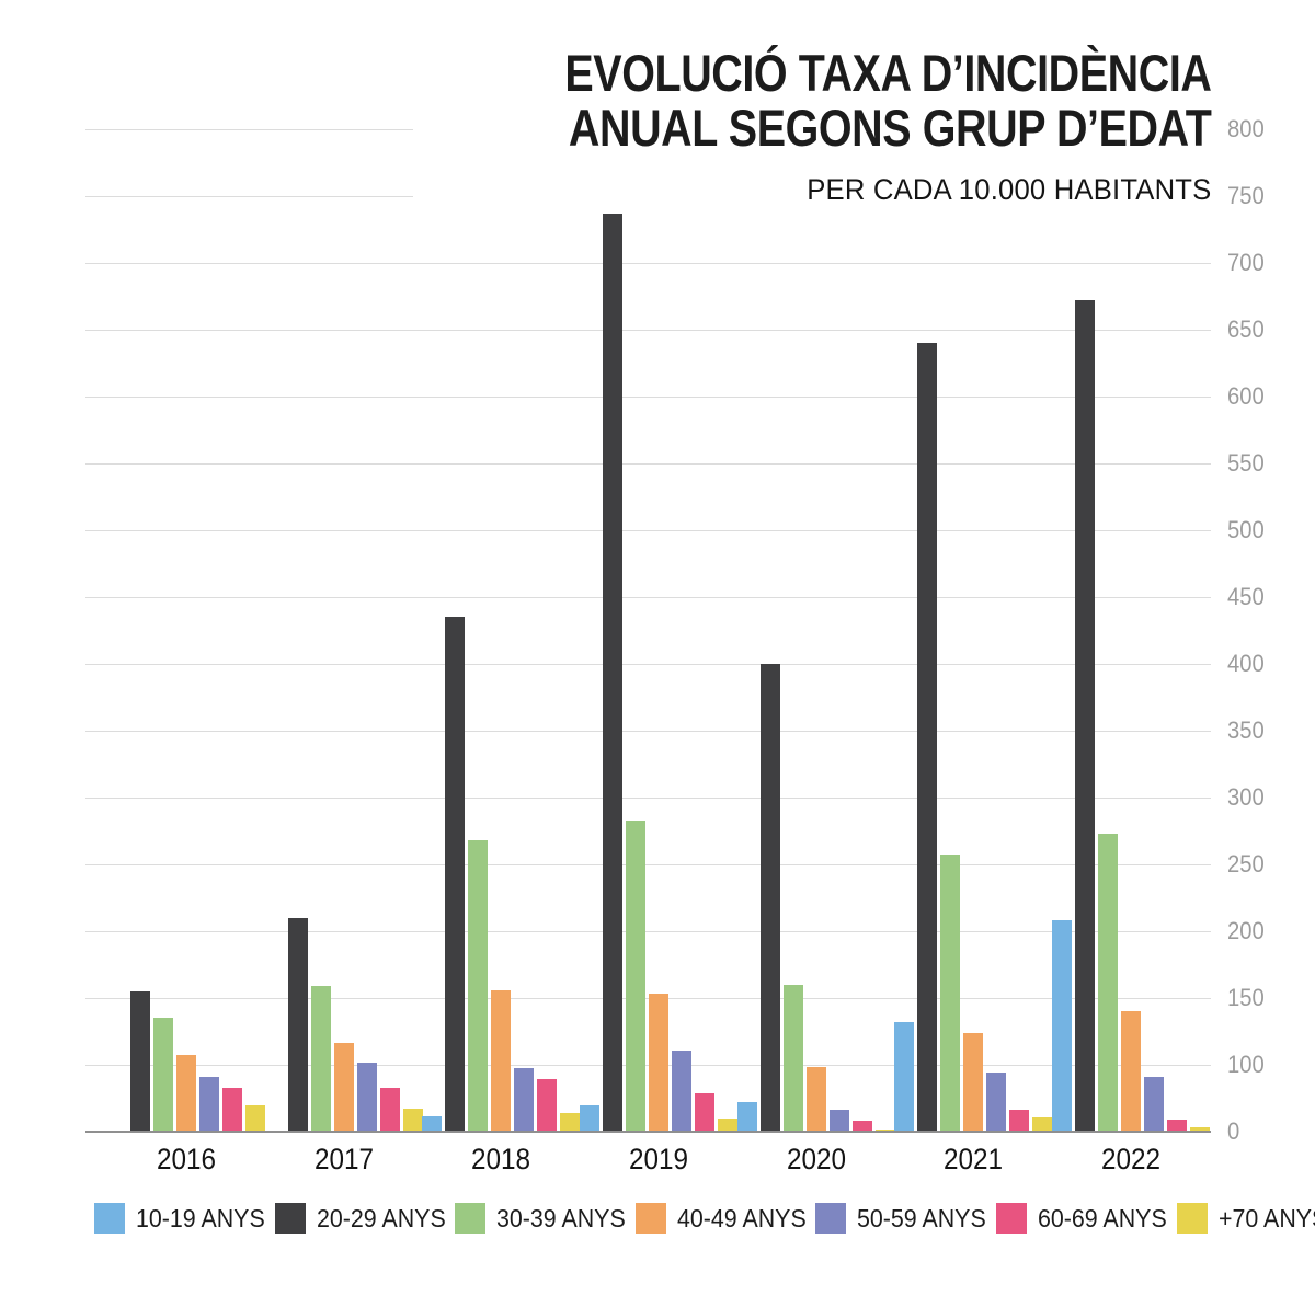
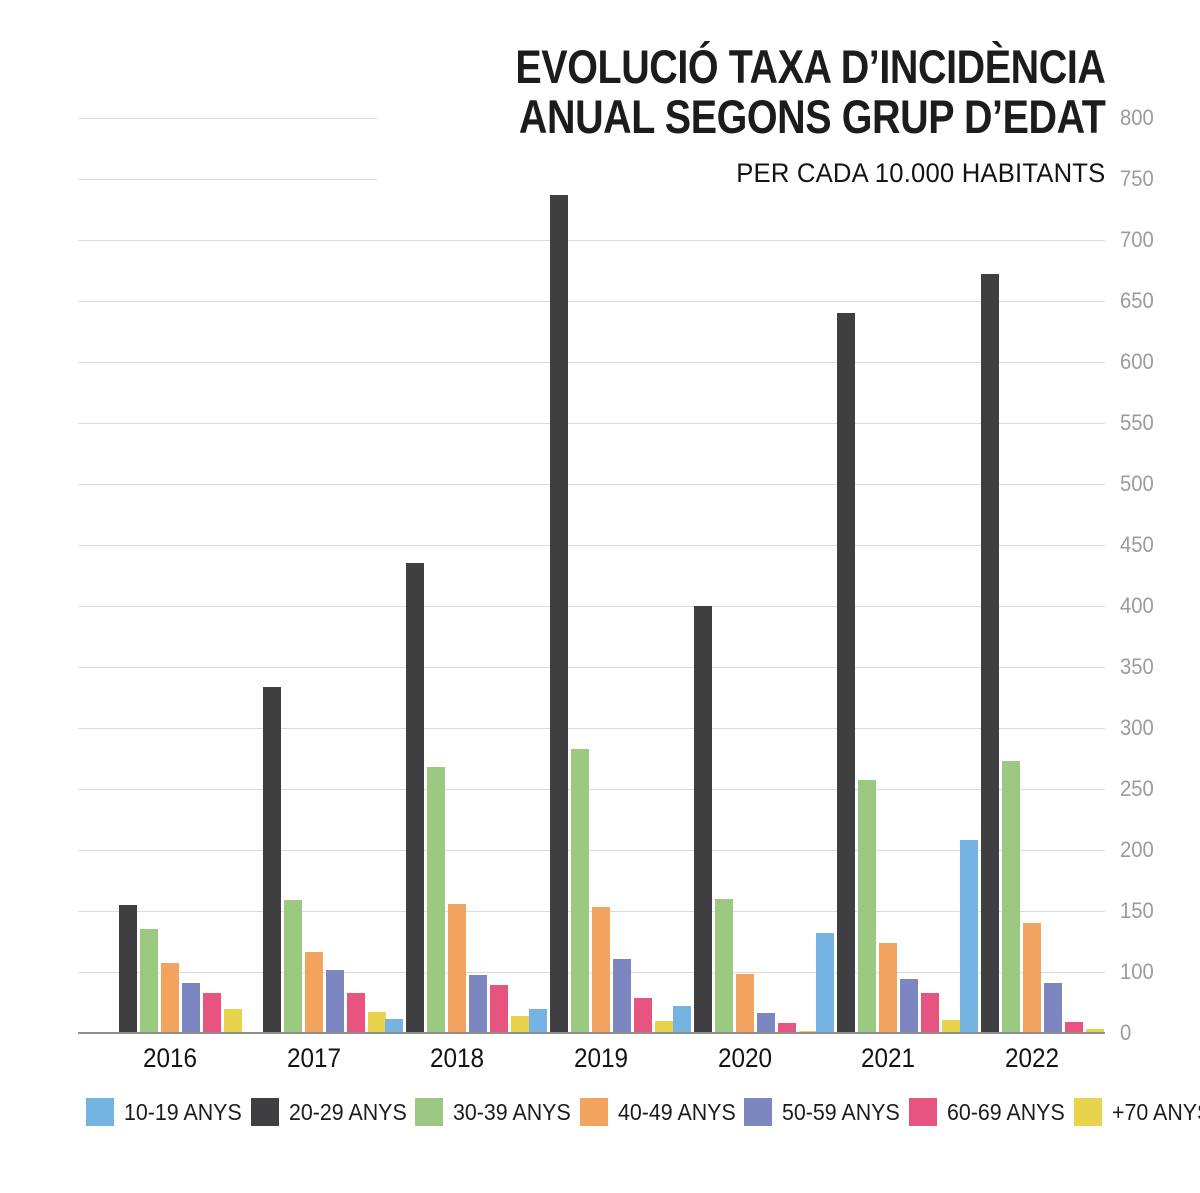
20-29 ANYS/2017: 210 -> 334
60-69 ANYS/2021: 32 -> 65
